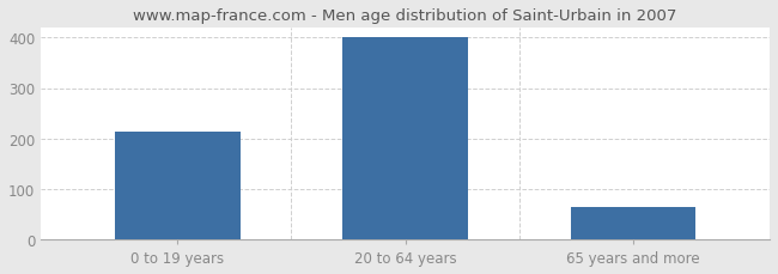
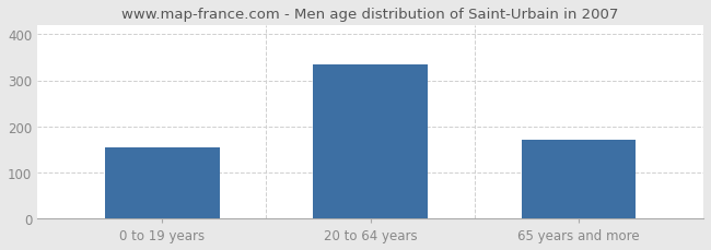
0 to 19 years: 213 -> 155
20 to 64 years: 400 -> 335
65 years and more: 63 -> 170
